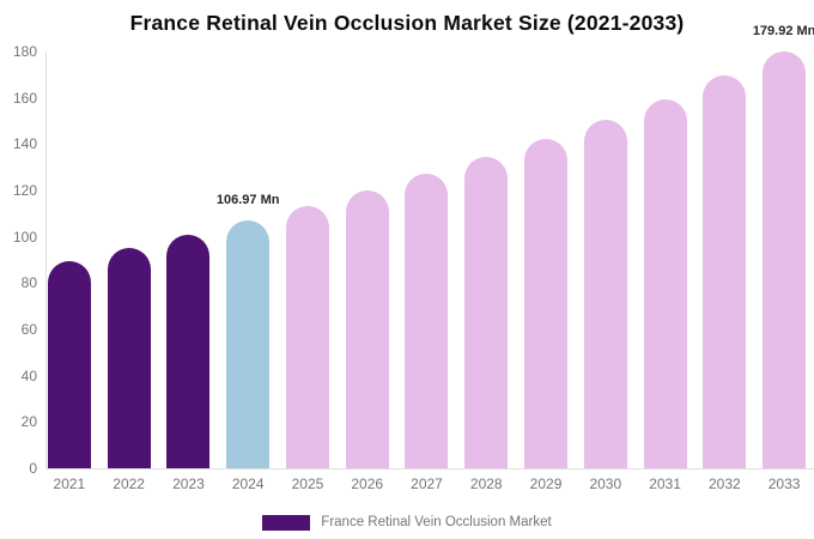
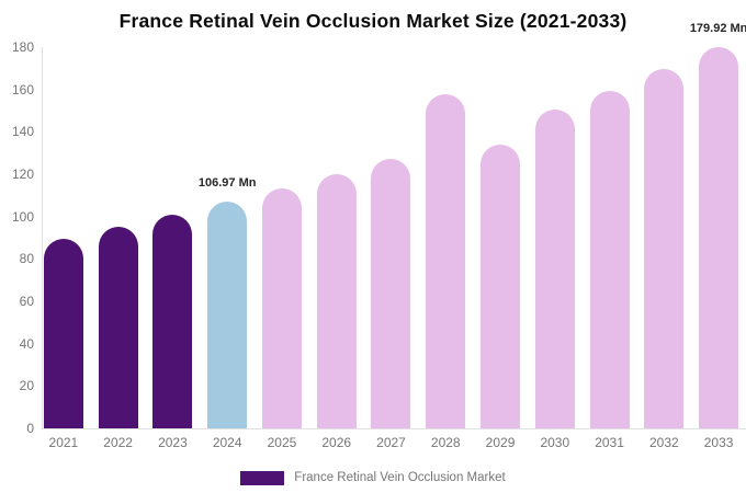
2028: 134 -> 158
2029: 142 -> 134
